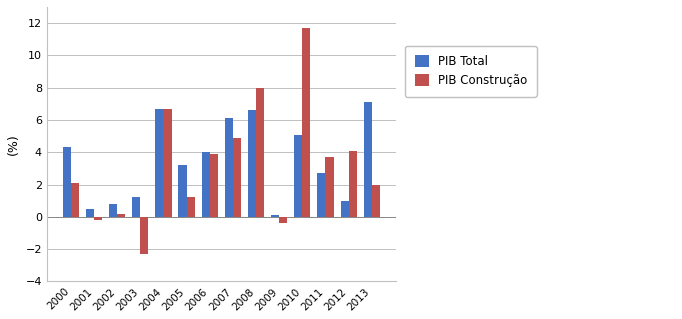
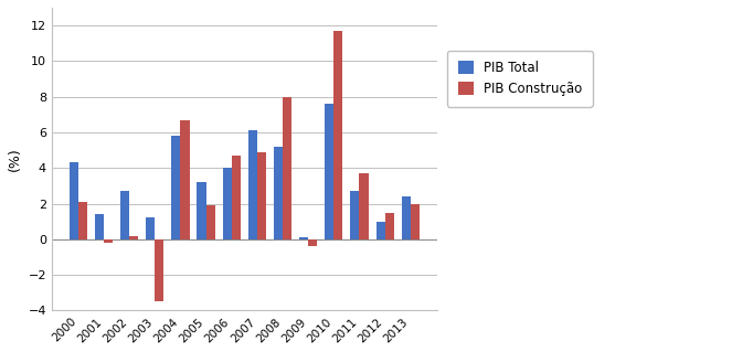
PIB Total/2001: 0.5 -> 1.4
PIB Total/2002: 0.8 -> 2.7
PIB Construção/2003: -2.3 -> -3.5
PIB Total/2004: 6.7 -> 5.8
PIB Construção/2005: 1.2 -> 1.9
PIB Construção/2006: 3.9 -> 4.7
PIB Total/2008: 6.6 -> 5.2
PIB Total/2010: 5.1 -> 7.6
PIB Construção/2012: 4.1 -> 1.5
PIB Total/2013: 7.1 -> 2.4
